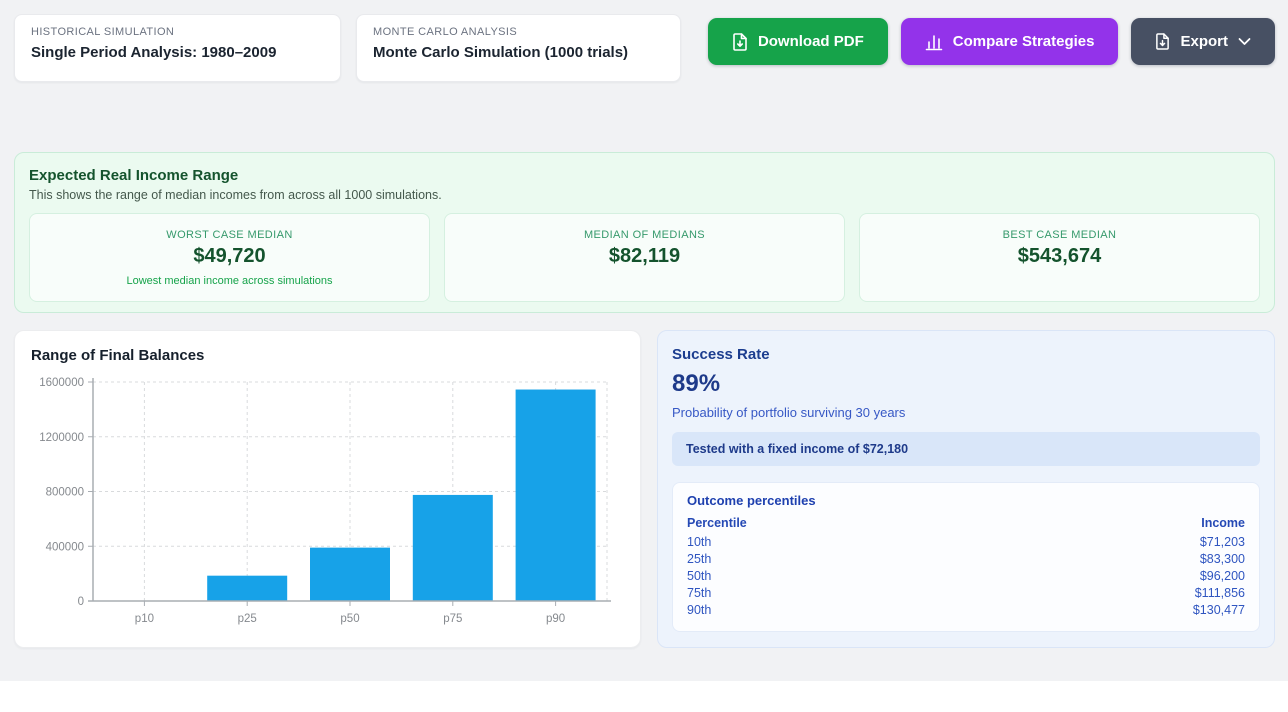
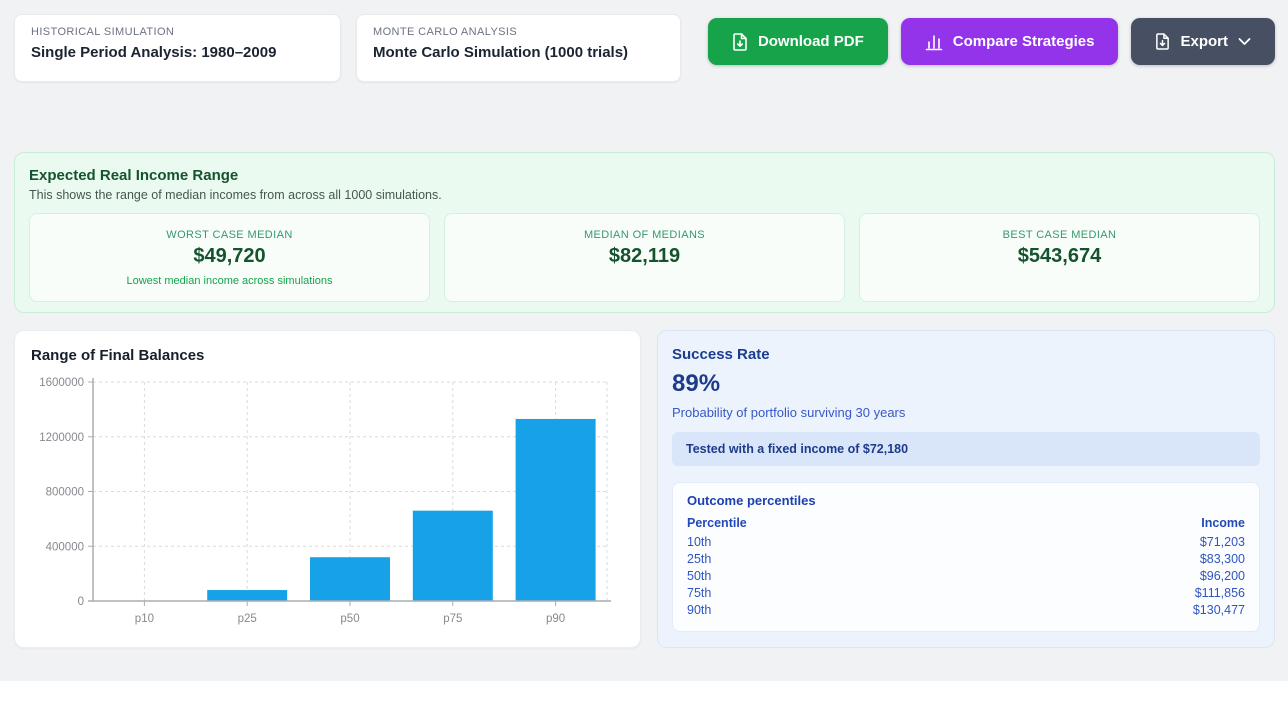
p25: 180000 -> 80000
p50: 390000 -> 320000
p75: 780000 -> 660000
p90: 1540000 -> 1330000
